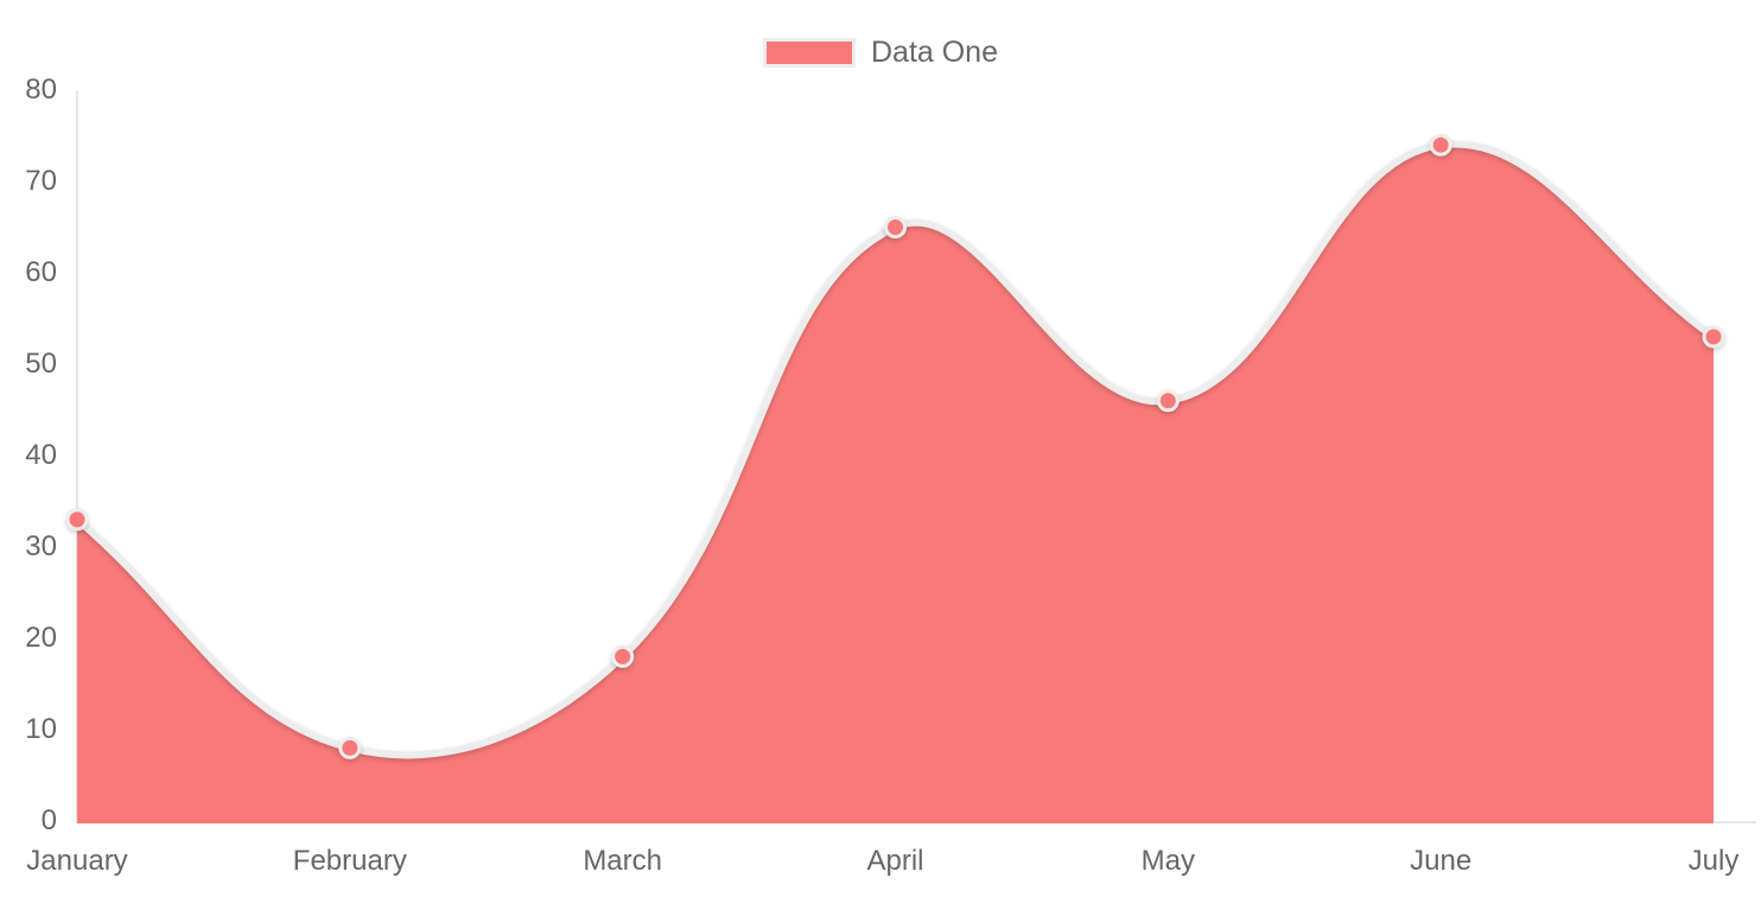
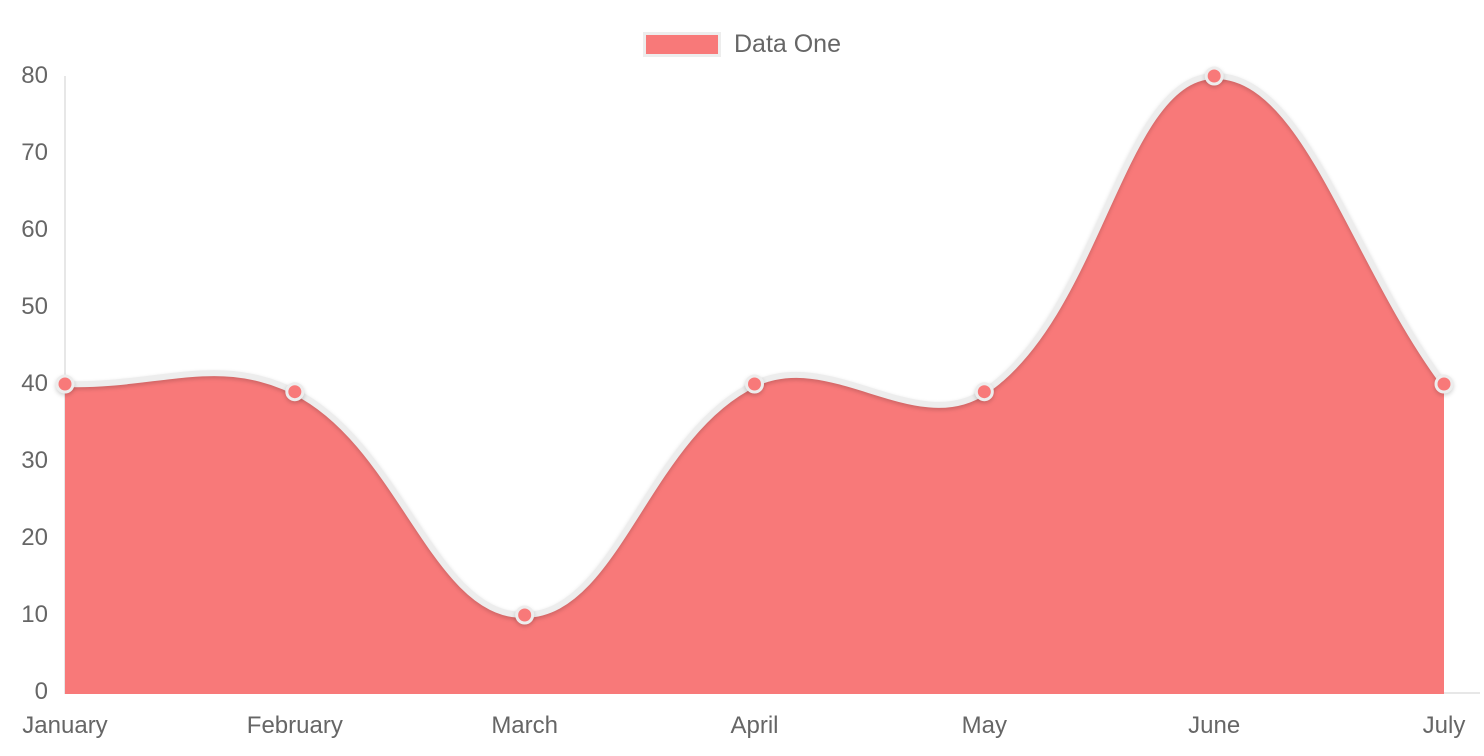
January: 33 -> 40
February: 8 -> 39
March: 18 -> 10
April: 65 -> 40
May: 46 -> 39
June: 74 -> 80
July: 53 -> 40
